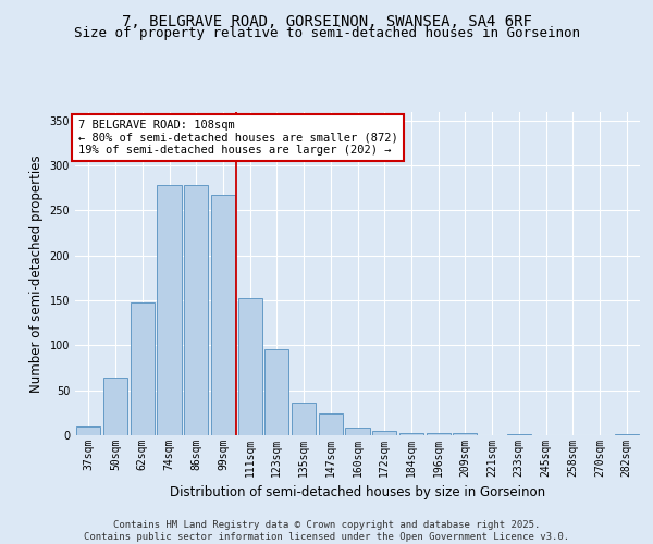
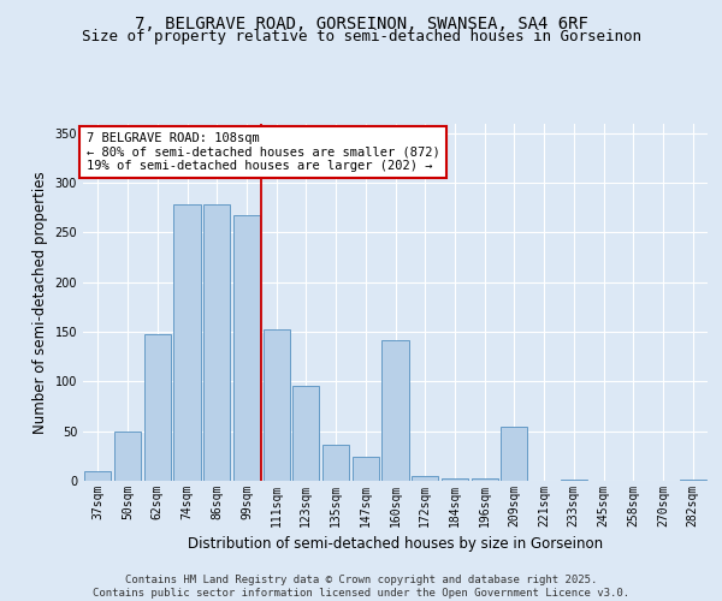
50sqm: 64 -> 50
160sqm: 8 -> 142
209sqm: 3 -> 54
